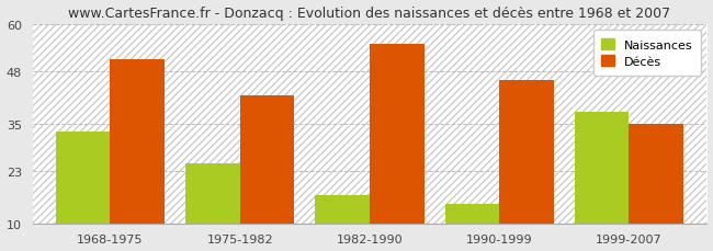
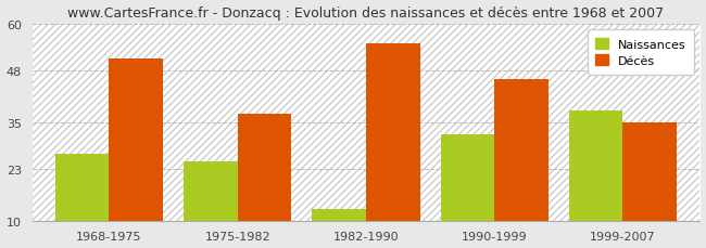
Naissances/1968-1975: 33 -> 27
Décès/1975-1982: 42 -> 37
Naissances/1982-1990: 17 -> 13
Naissances/1990-1999: 15 -> 32
